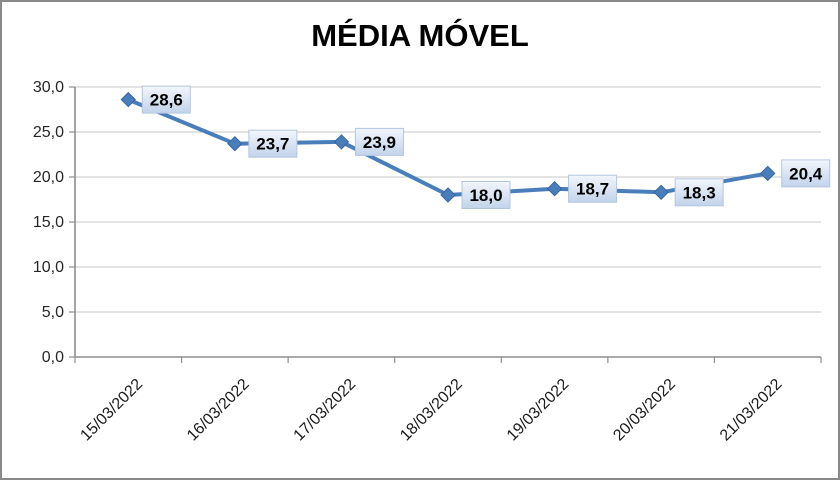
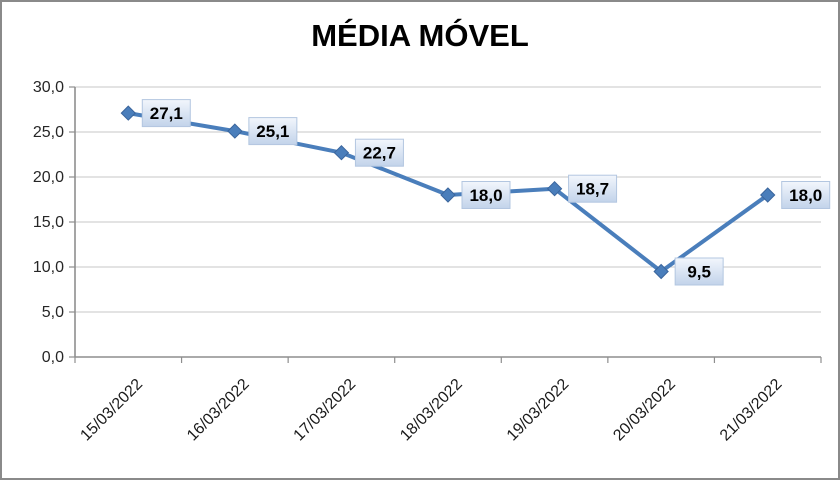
15/03/2022: 28,6 -> 27,1
16/03/2022: 23,7 -> 25,1
17/03/2022: 23,9 -> 22,7
20/03/2022: 18,3 -> 9,5
21/03/2022: 20,4 -> 18,0
